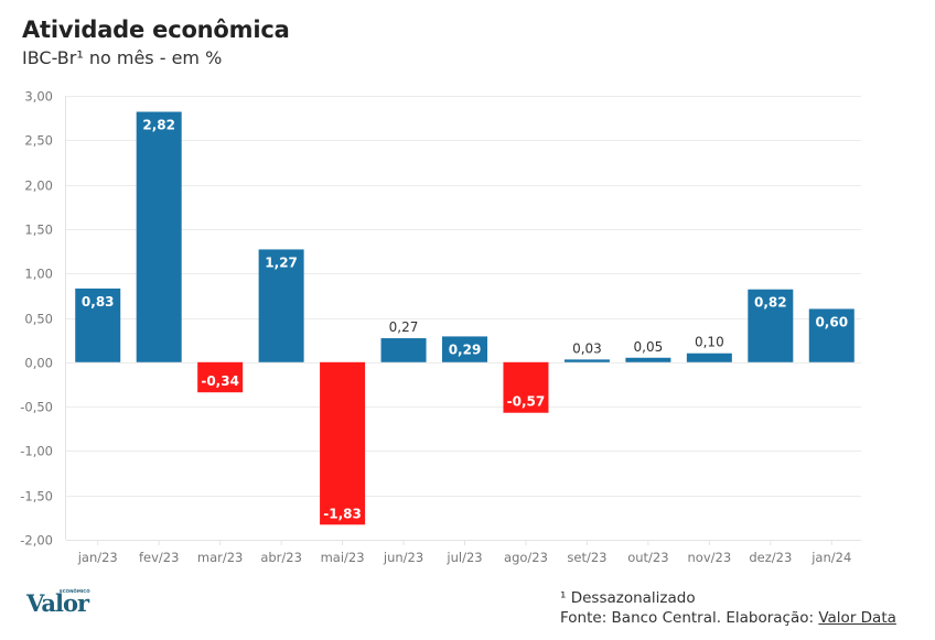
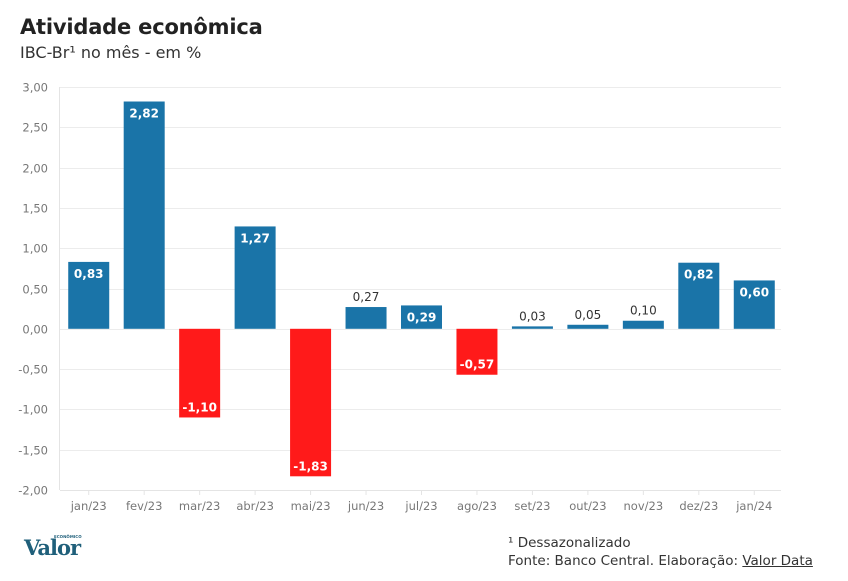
mar/23: -0,34 -> -1,10
